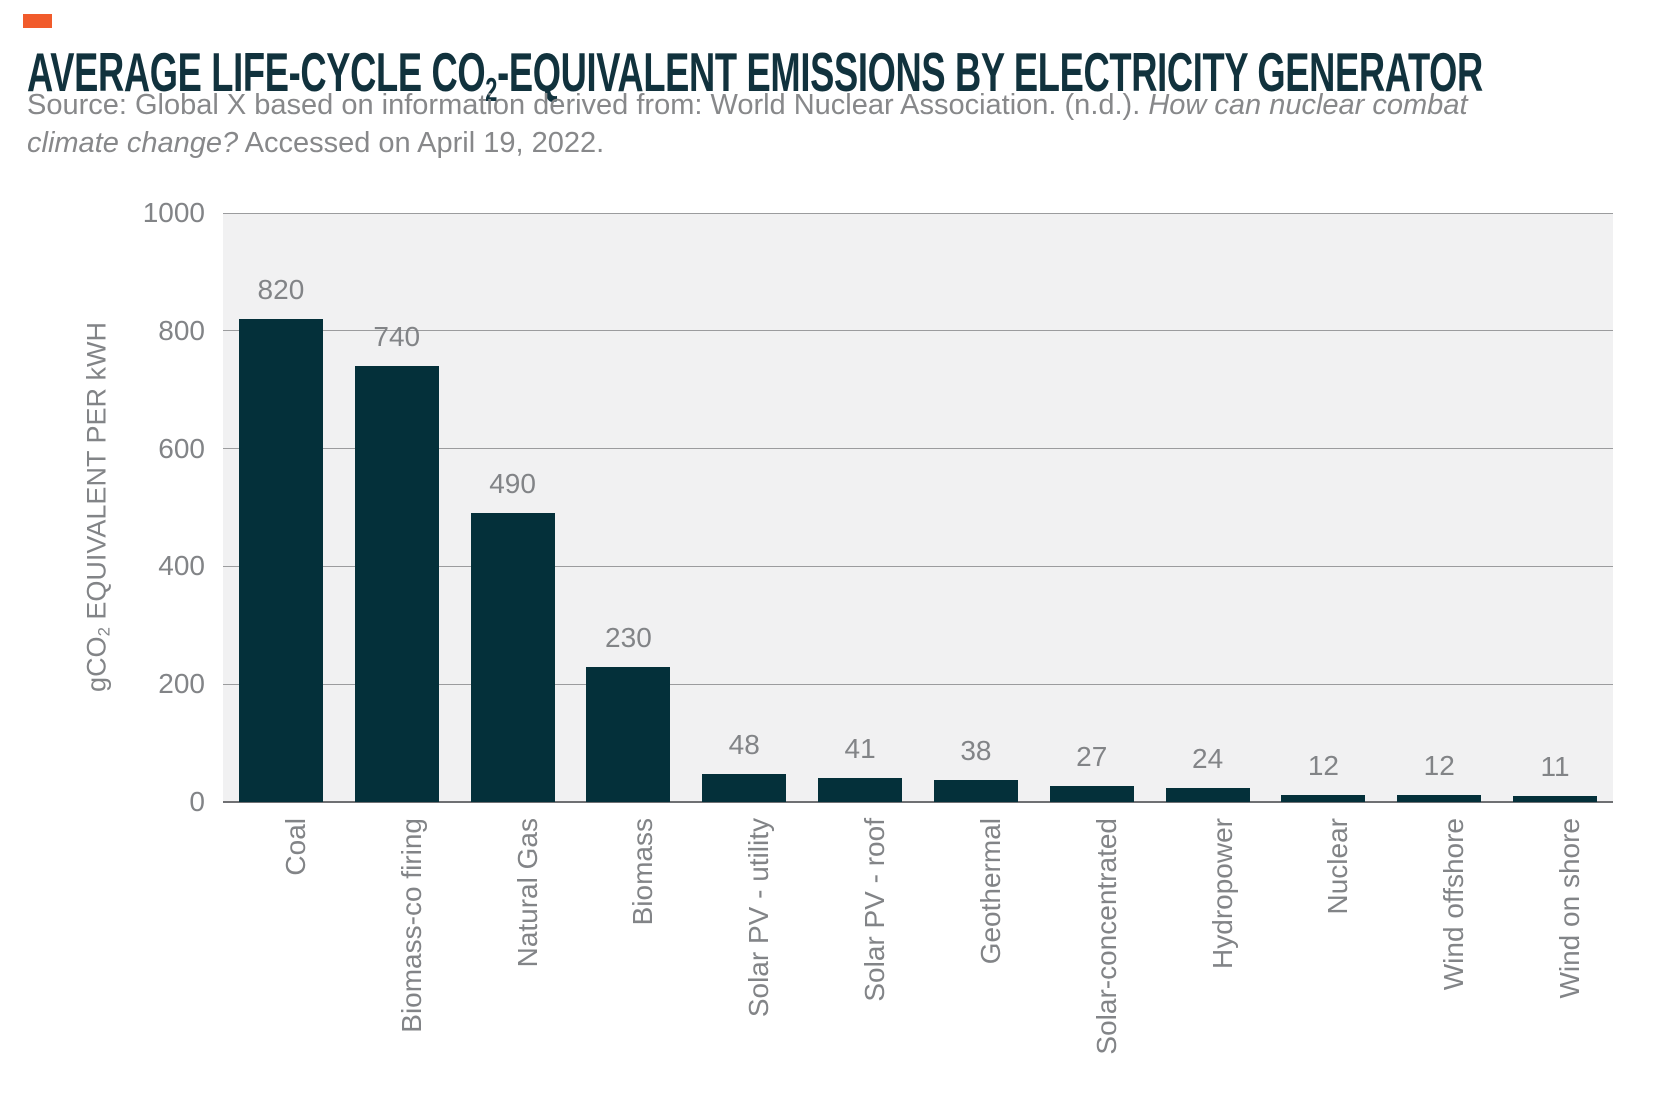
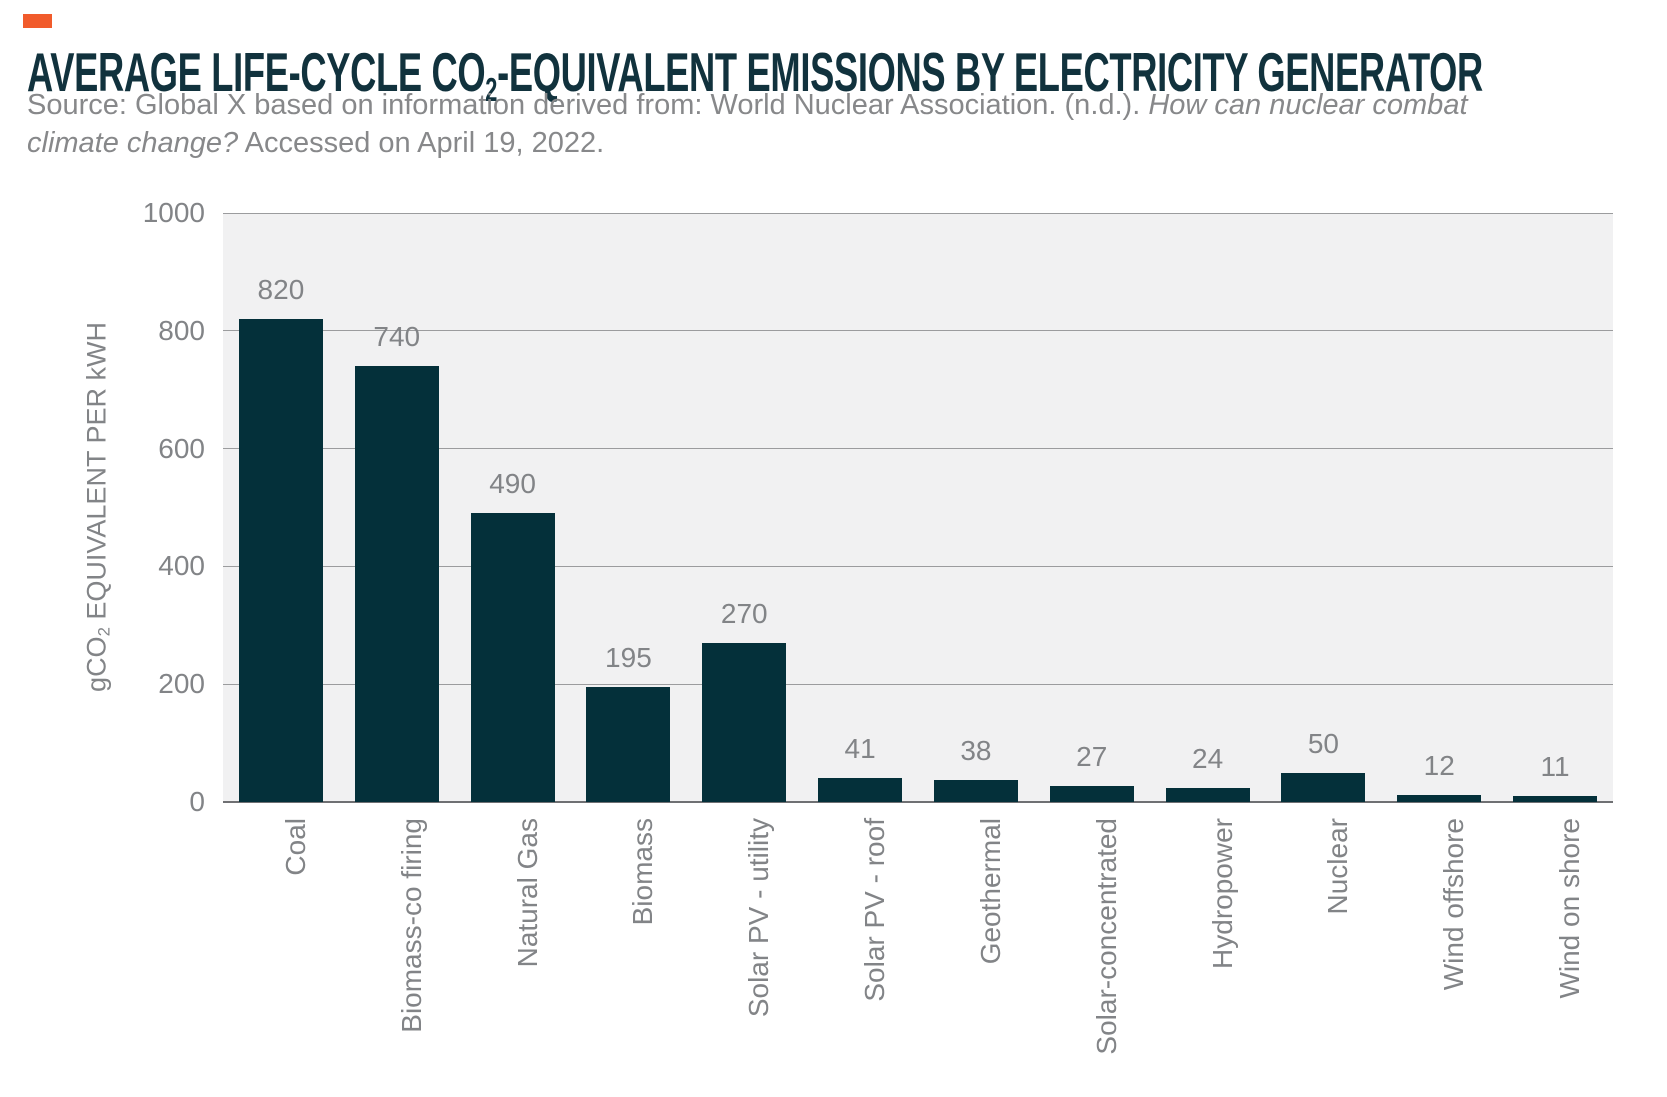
Biomass: 230 -> 195
Solar PV - utility: 48 -> 270
Nuclear: 12 -> 50
